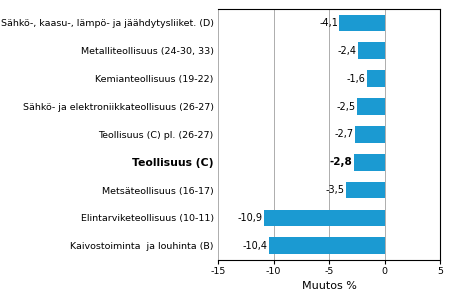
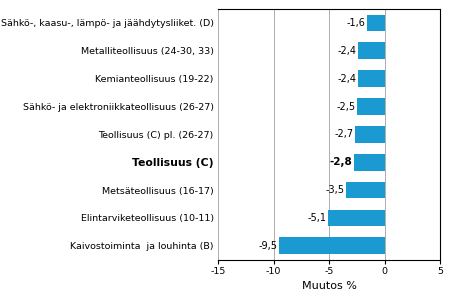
Sähkö-, kaasu-, lämpö- ja jäähdytysliiket. (D): -4,1 -> -1,6
Kemianteollisuus (19-22): -1,6 -> -2,4
Elintarviketeollisuus (10-11): -10,9 -> -5,1
Kaivostoiminta ja louhinta (B): -10,4 -> -9,5
